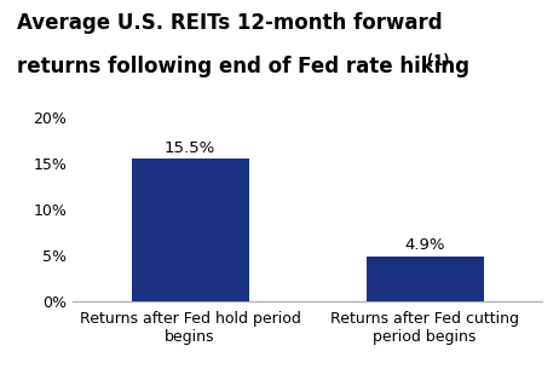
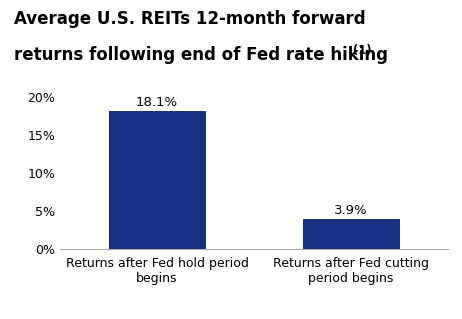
Returns after Fed hold period begins: 15.5% -> 18.1%
Returns after Fed cutting period begins: 4.9% -> 3.9%
